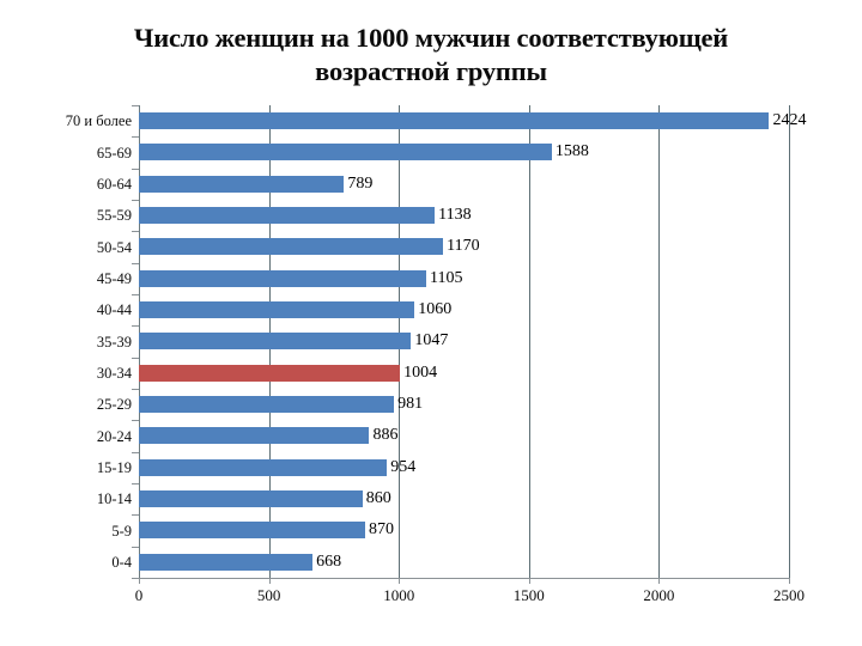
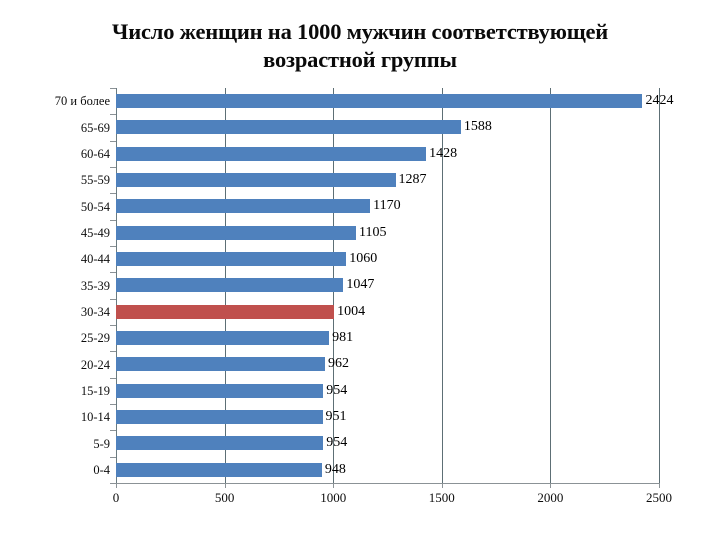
60-64: 789 -> 1428
55-59: 1138 -> 1287
20-24: 886 -> 962
10-14: 860 -> 951
5-9: 870 -> 954
0-4: 668 -> 948
